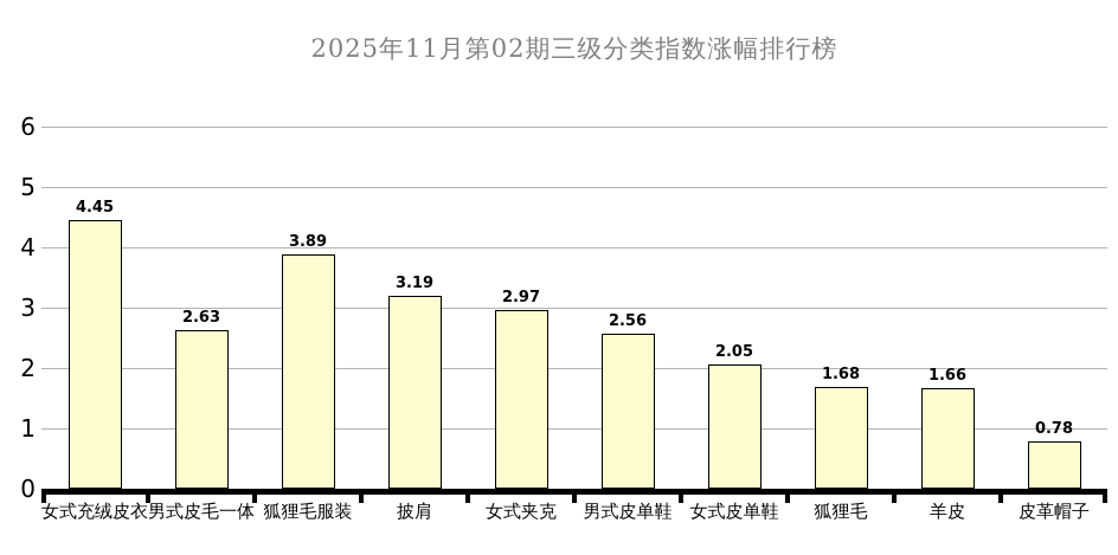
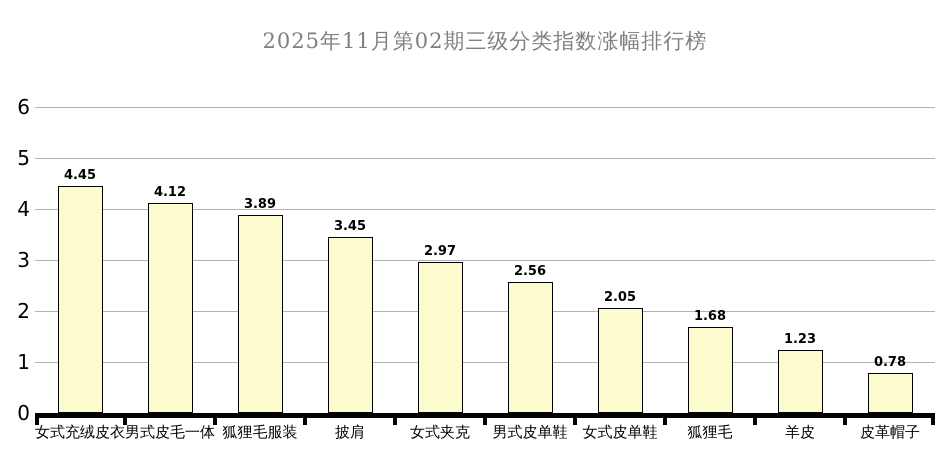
男式皮毛一体: 2.63 -> 4.12
披肩: 3.19 -> 3.45
羊皮: 1.66 -> 1.23
